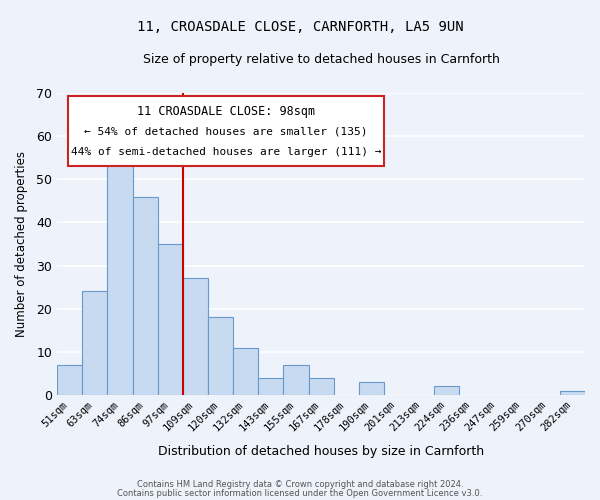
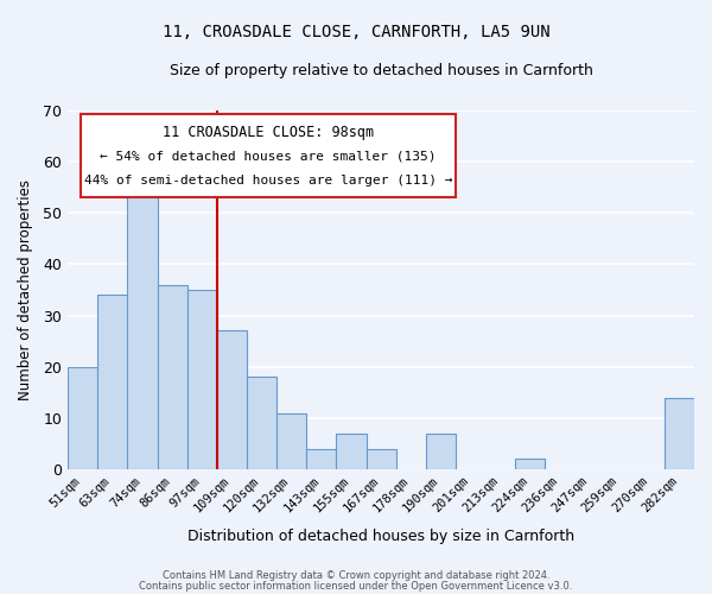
51sqm: 7 -> 20
63sqm: 24 -> 34
86sqm: 46 -> 36
190sqm: 3 -> 7
282sqm: 1 -> 14
